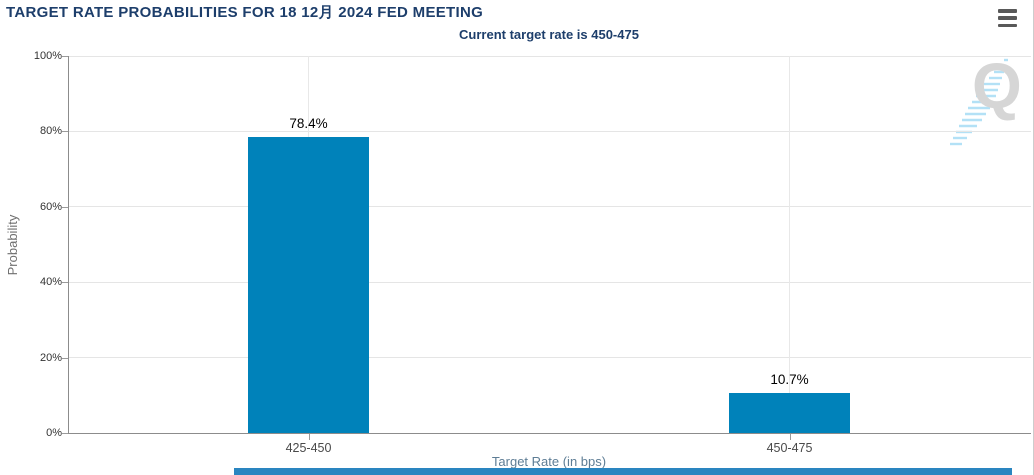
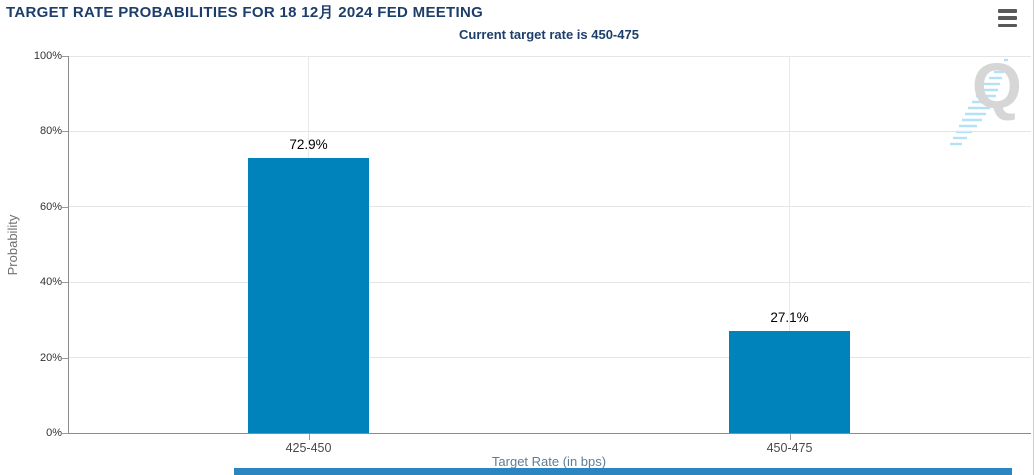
425-450: 78.4% -> 72.9%
450-475: 10.7% -> 27.1%
